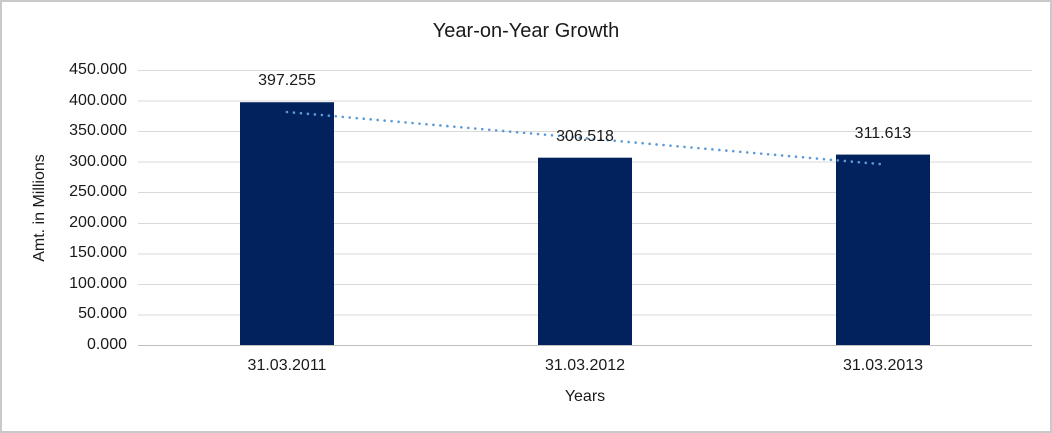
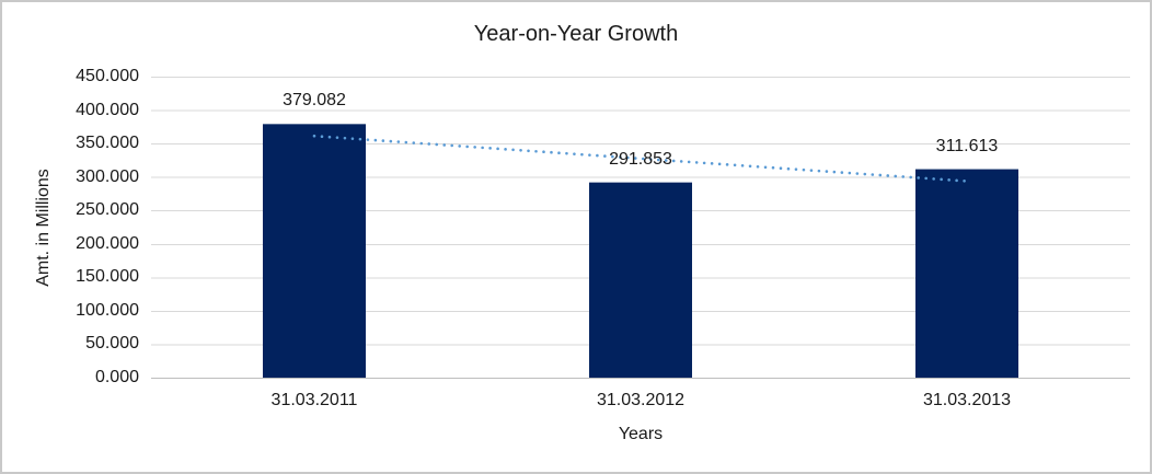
31.03.2011: 397.255 -> 379.082
31.03.2012: 306.518 -> 291.853
